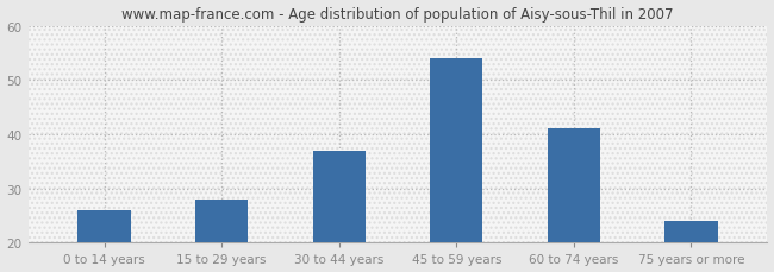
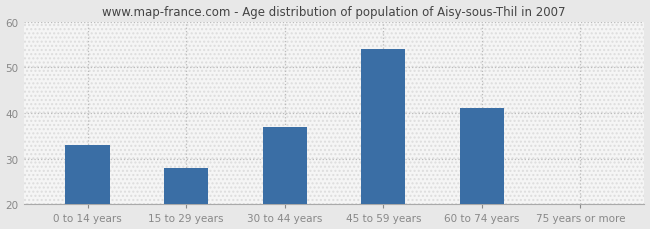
0 to 14 years: 26 -> 33
75 years or more: 24 -> 20
